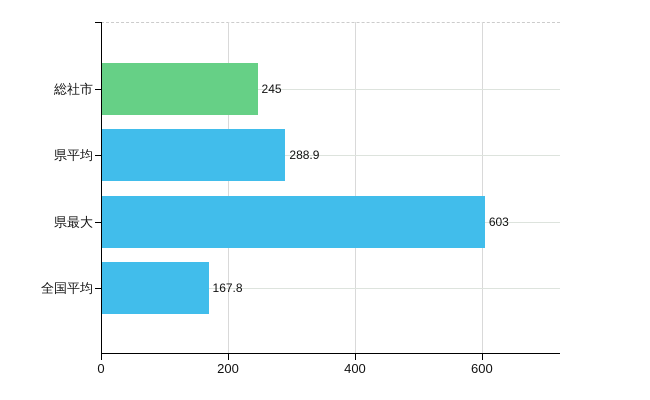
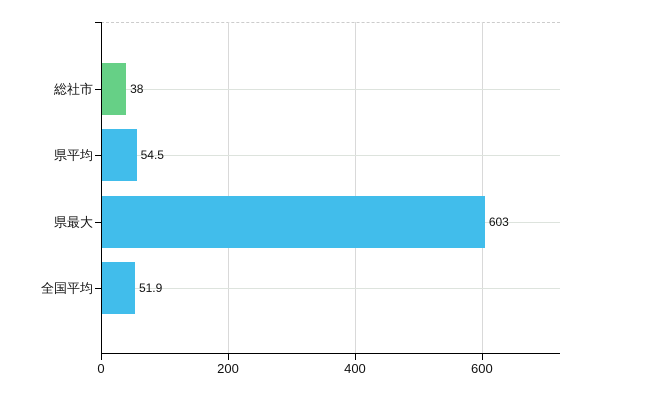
総社市: 245 -> 38
県平均: 288.9 -> 54.5
全国平均: 167.8 -> 51.9
